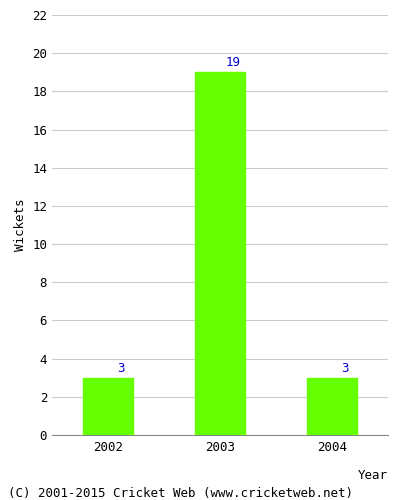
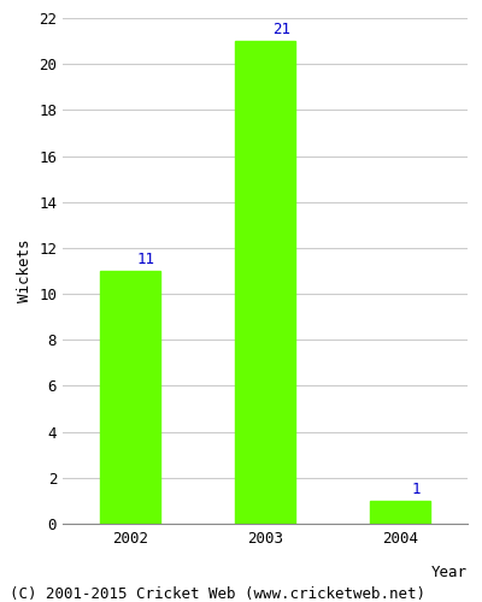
2002: 3 -> 11
2003: 19 -> 21
2004: 3 -> 1
